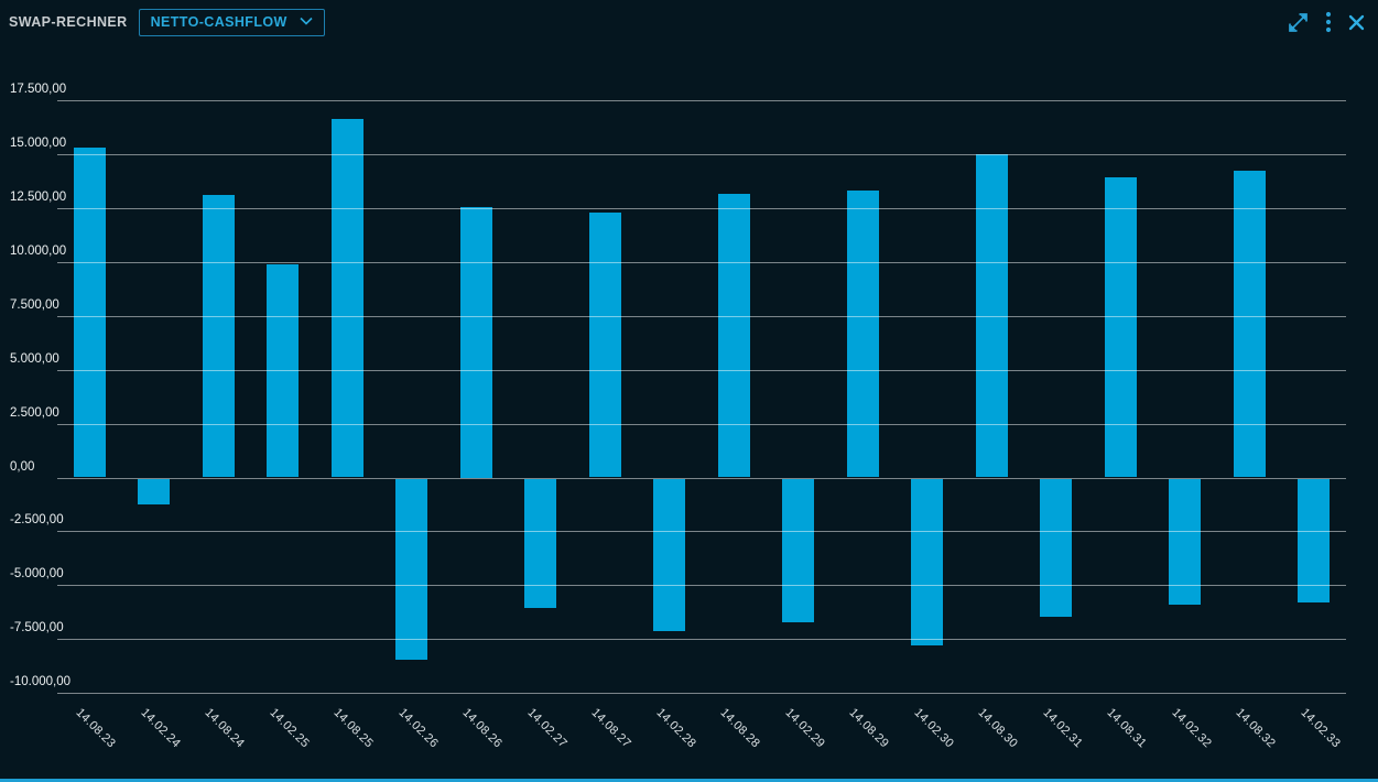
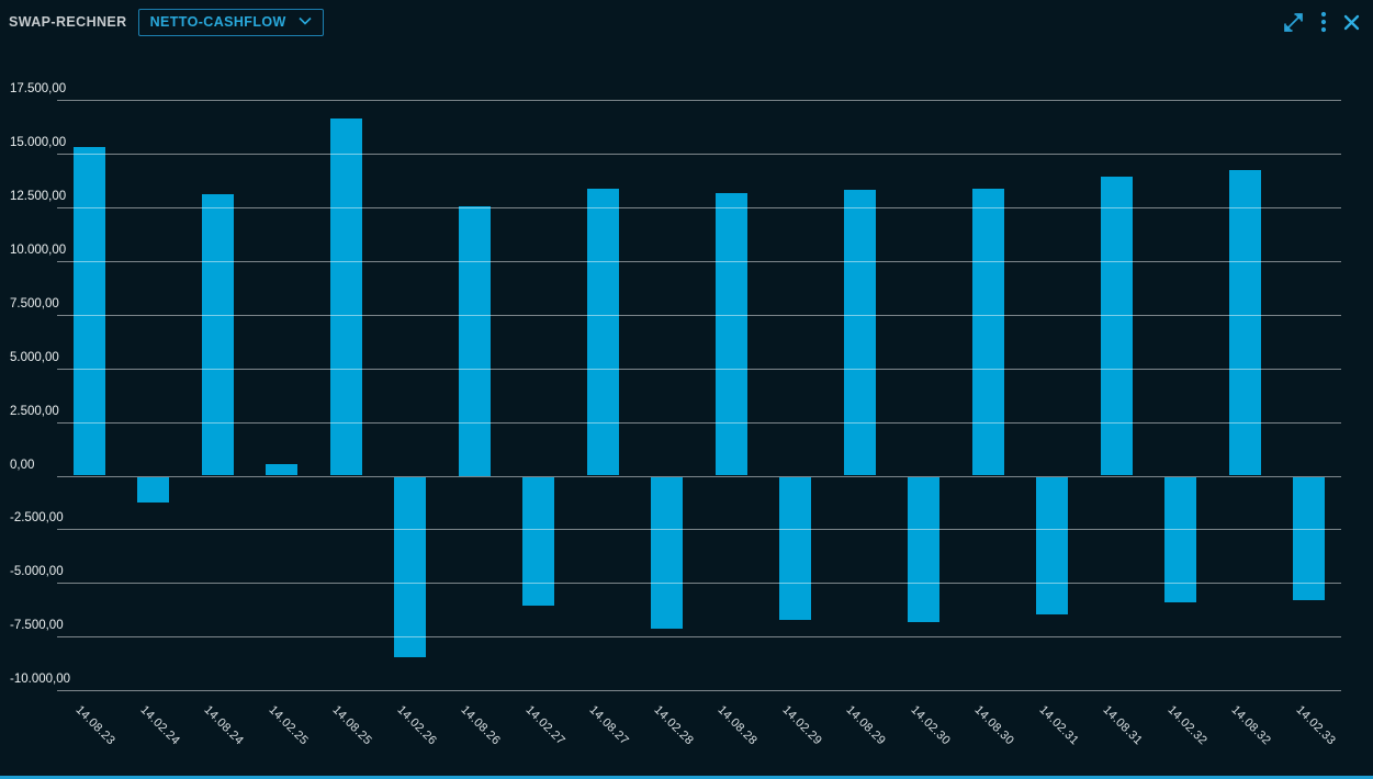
14.02.25: 9900 -> 600
14.08.27: 12300 -> 13400
14.02.30: -7800 -> -6800
14.08.30: 15000 -> 13400
